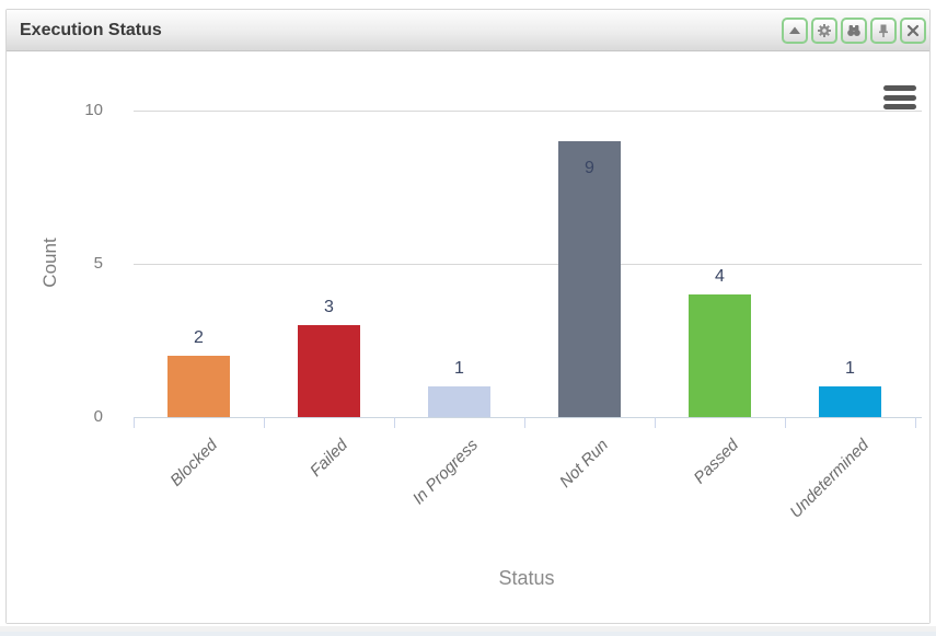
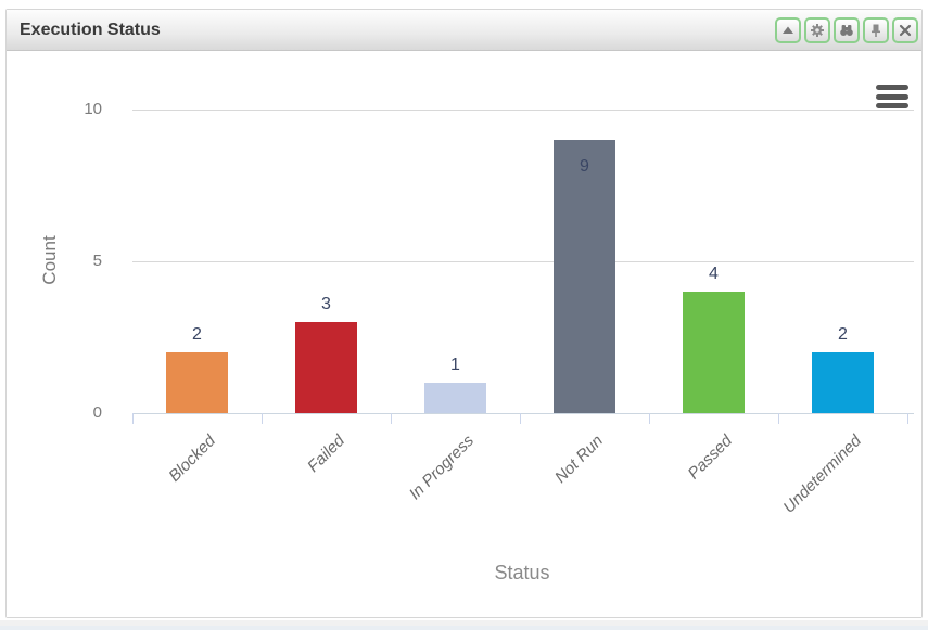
Undetermined: 1 -> 2
